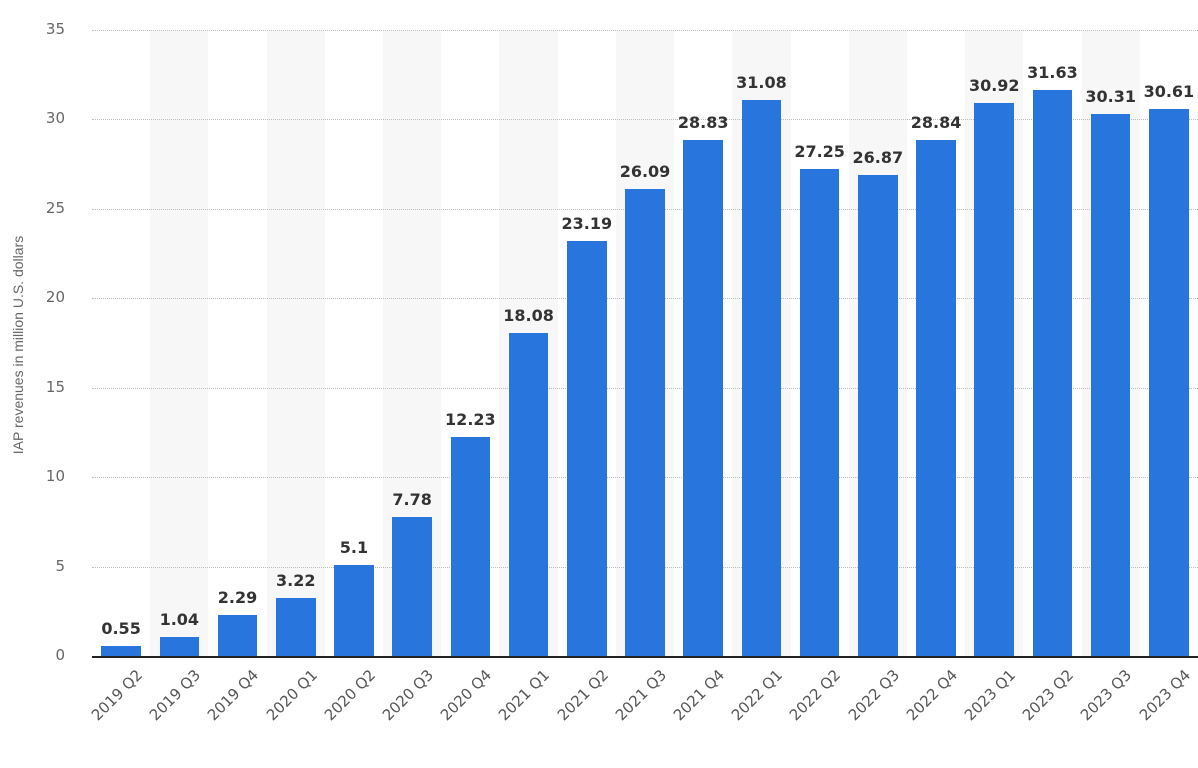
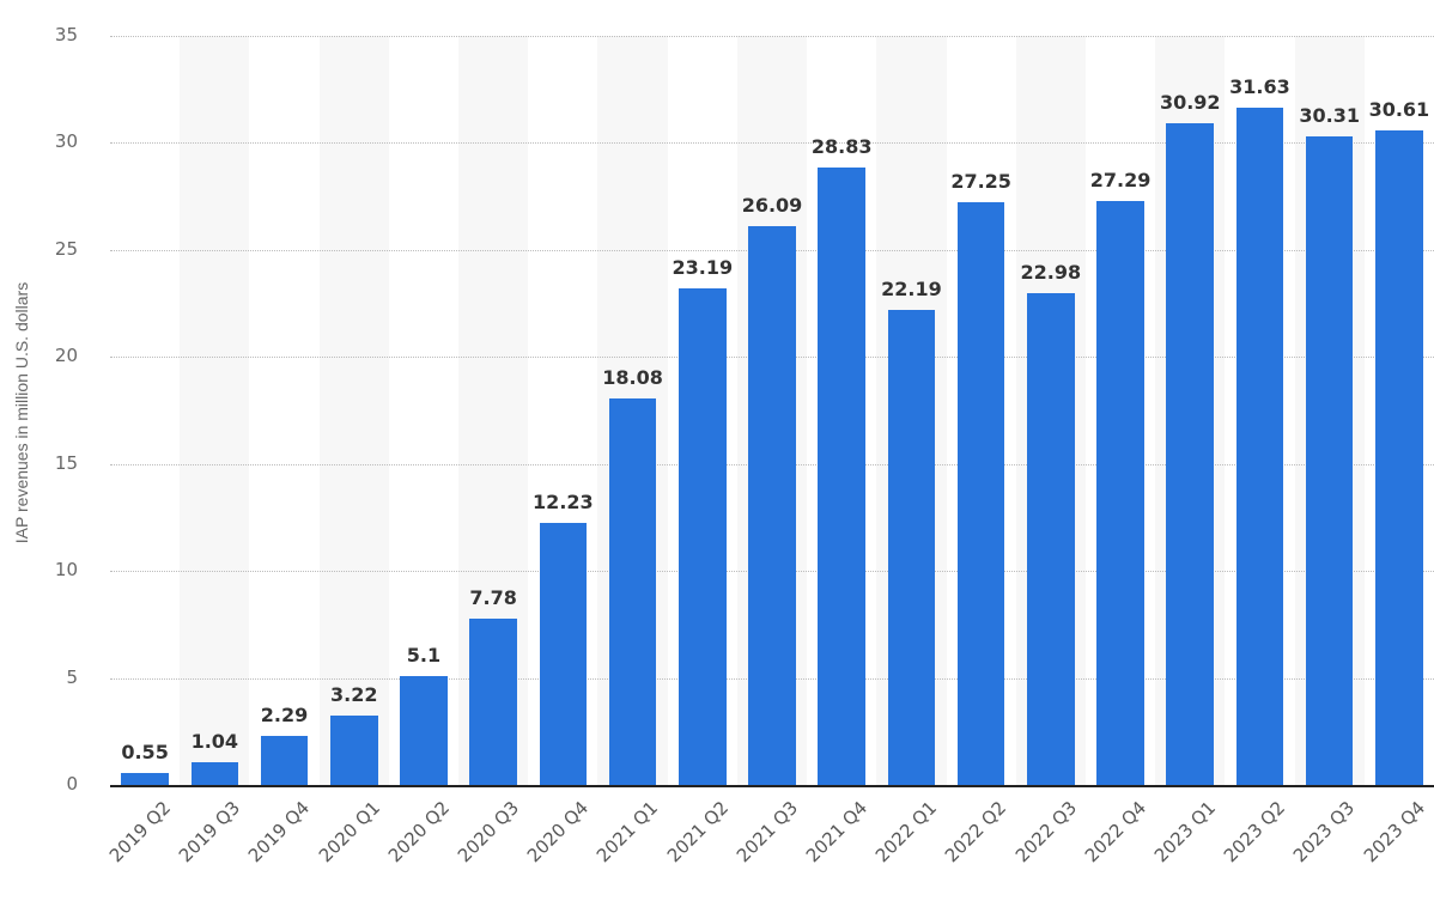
2022 Q1: 31.08 -> 22.19
2022 Q3: 26.87 -> 22.98
2022 Q4: 28.84 -> 27.29
